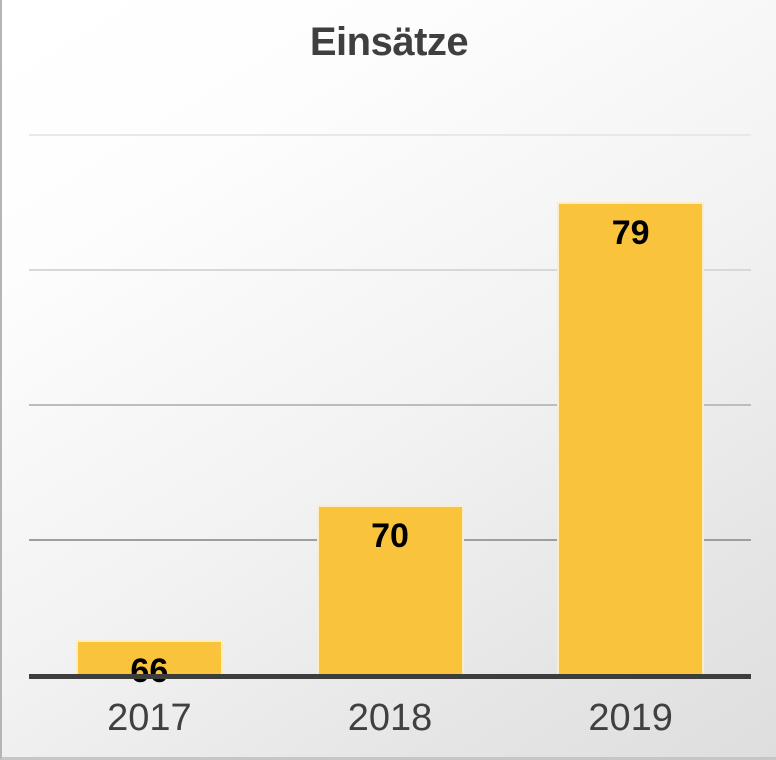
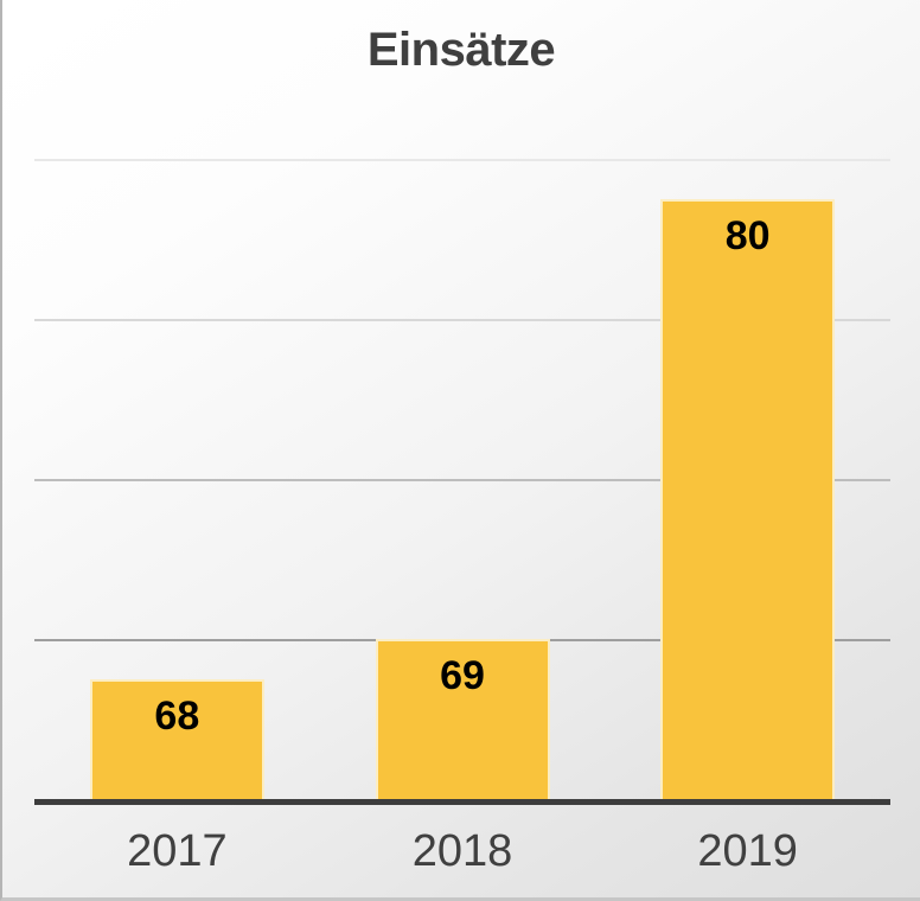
2017: 66 -> 68
2018: 70 -> 69
2019: 79 -> 80
